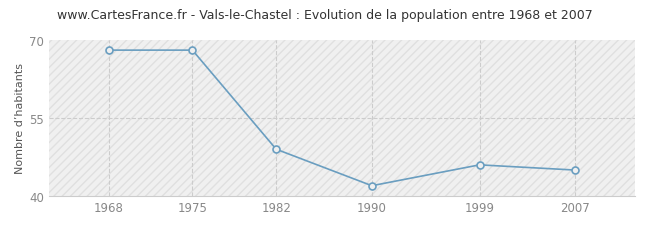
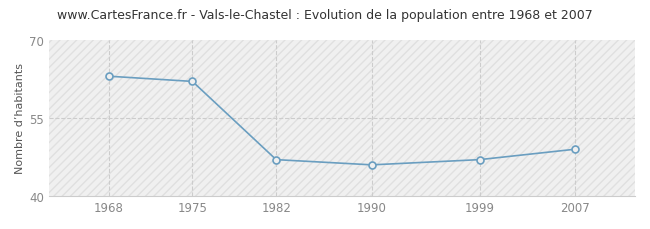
1968: 68 -> 63
1975: 68 -> 62
1982: 49 -> 47
1990: 42 -> 46
1999: 46 -> 47
2007: 45 -> 49
